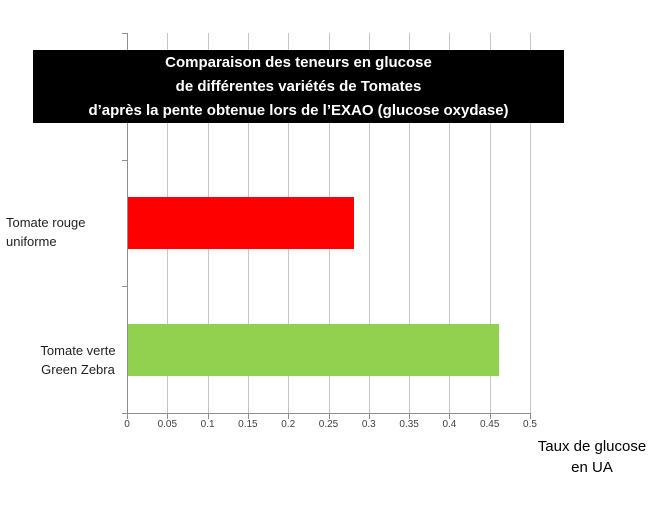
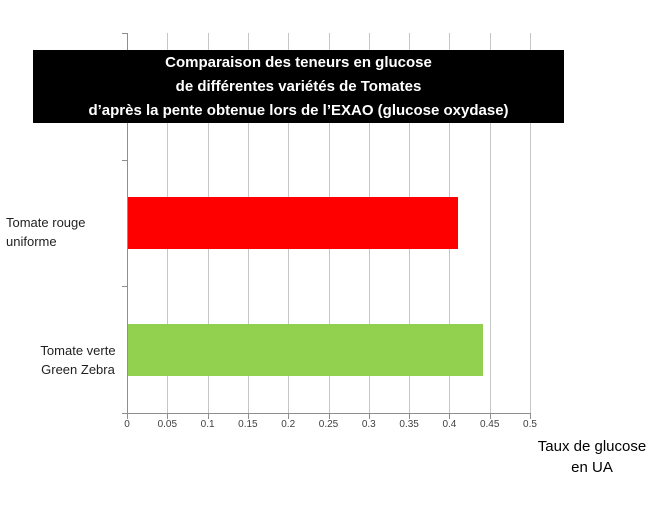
Tomate rouge uniforme: 0.28 -> 0.41
Tomate verte Green Zebra: 0.46 -> 0.44
